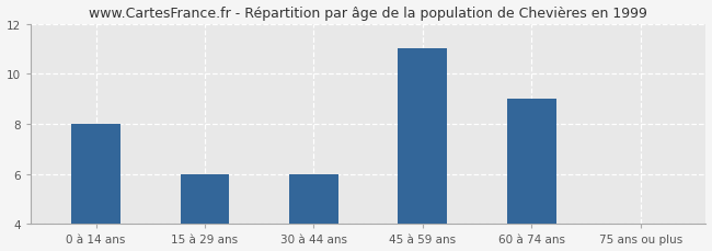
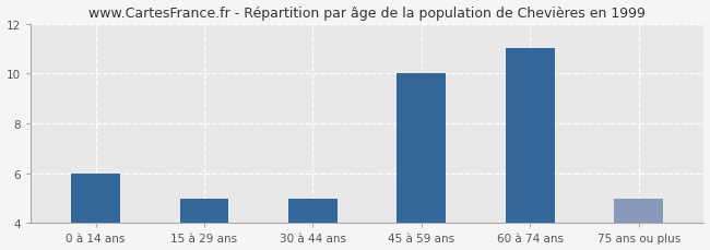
0 à 14 ans: 8 -> 6
15 à 29 ans: 6 -> 5
30 à 44 ans: 6 -> 5
45 à 59 ans: 11 -> 10
60 à 74 ans: 9 -> 11
75 ans ou plus: 4 -> 5
